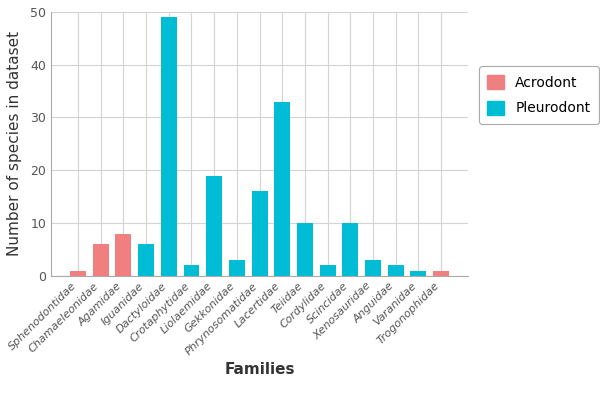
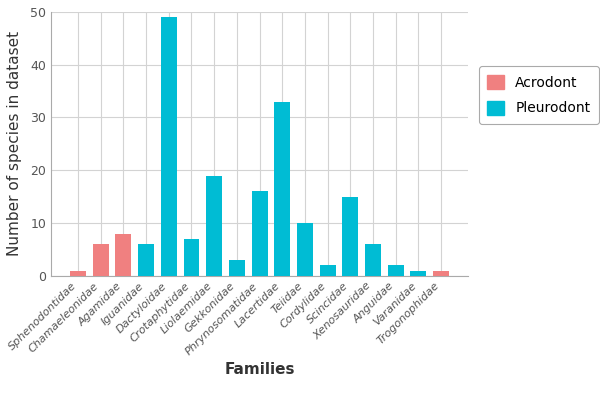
Crotaphytidae: 2 -> 7
Scincidae: 10 -> 15
Xenosauridae: 3 -> 6
